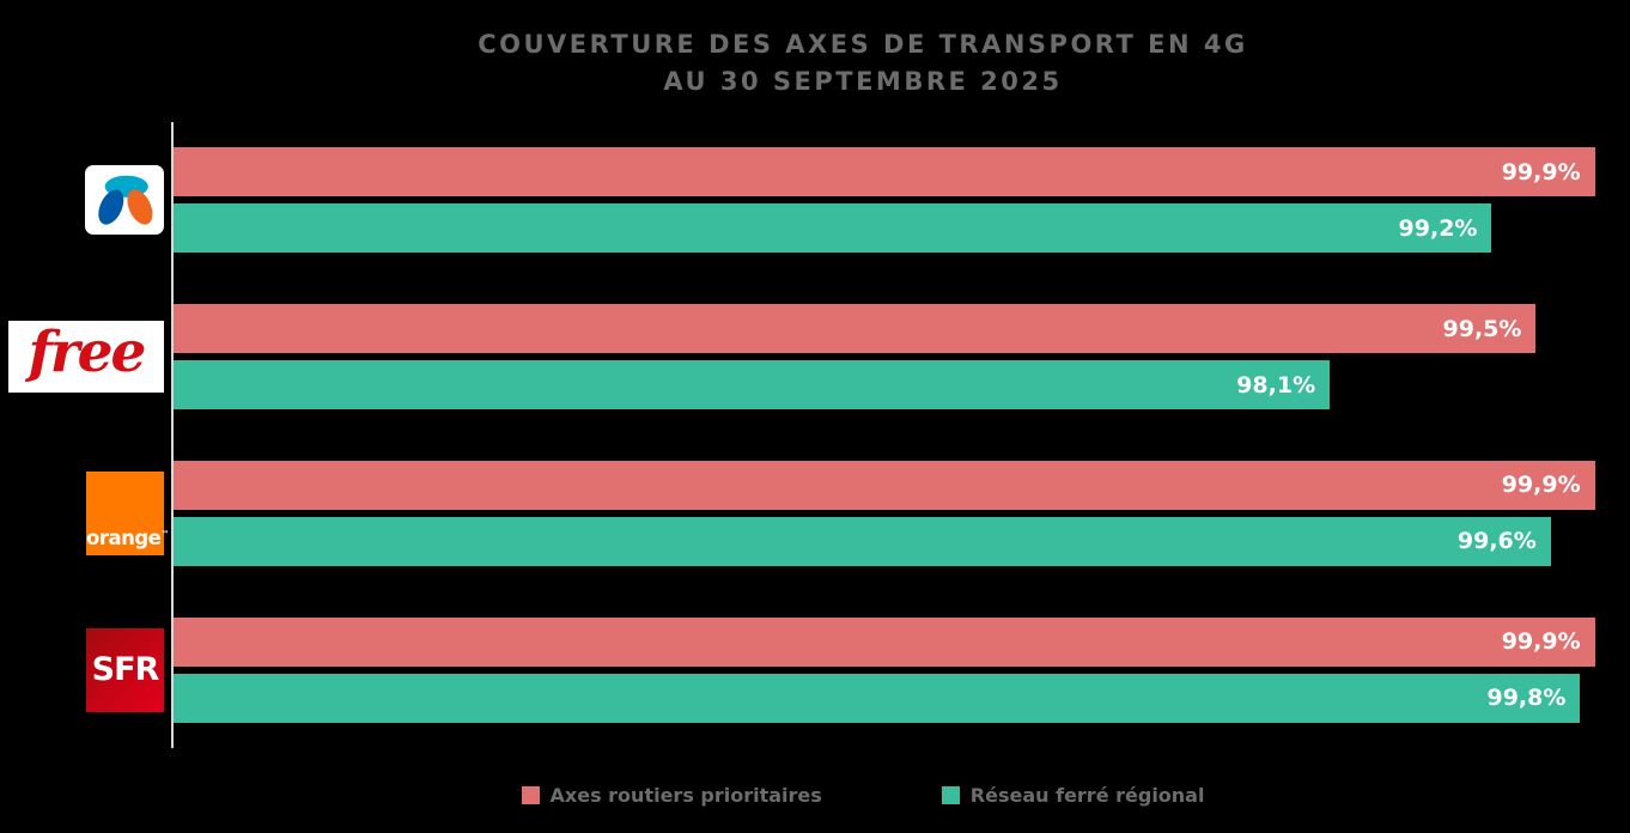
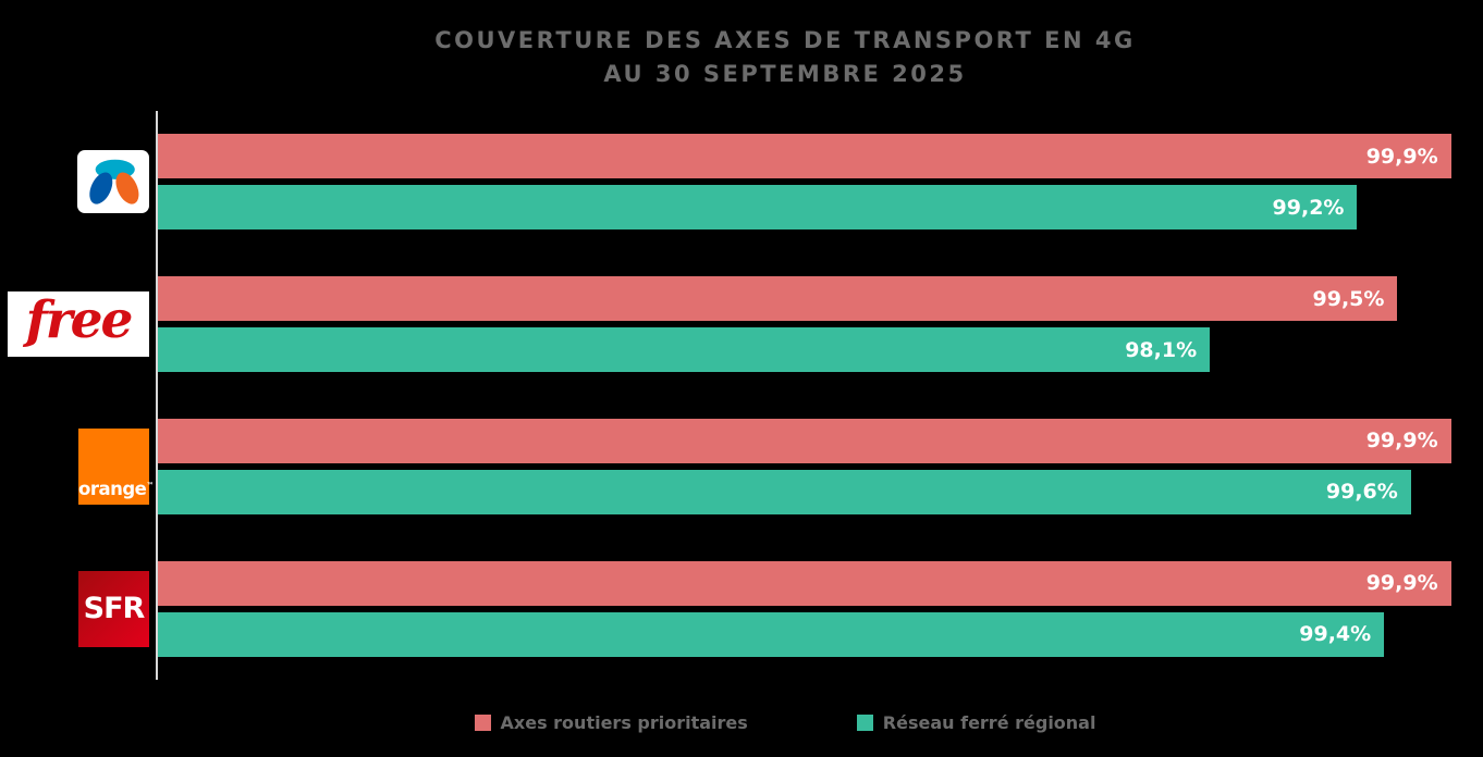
Réseau ferré régional/SFR: 99,8% -> 99,4%
